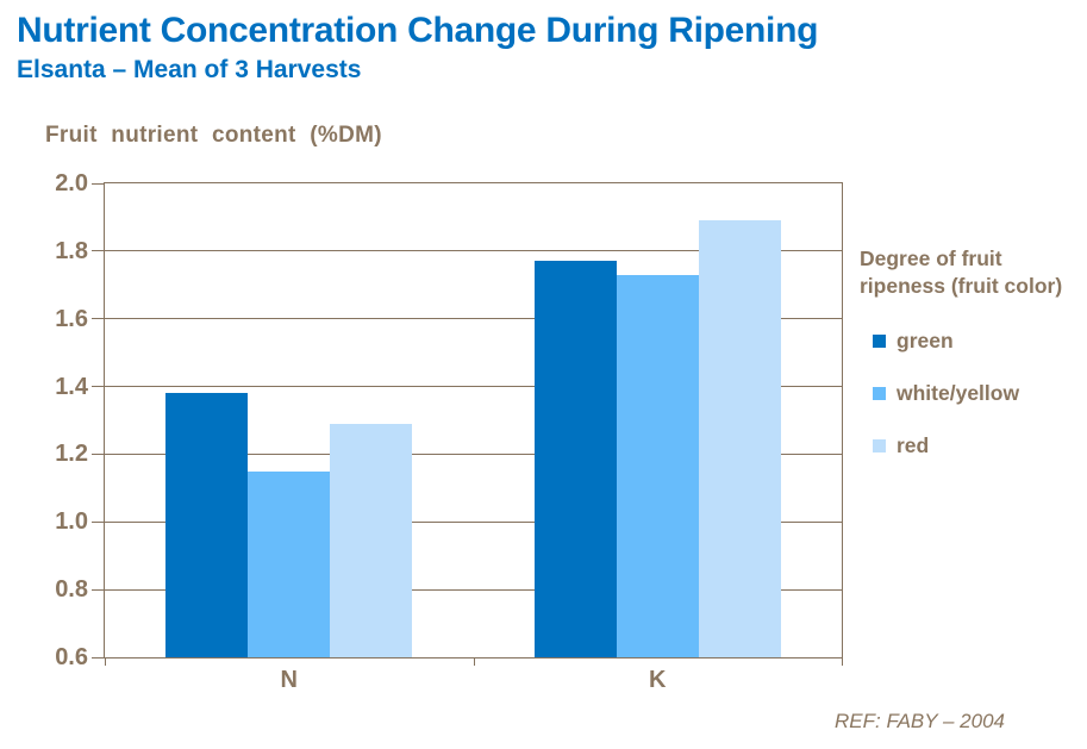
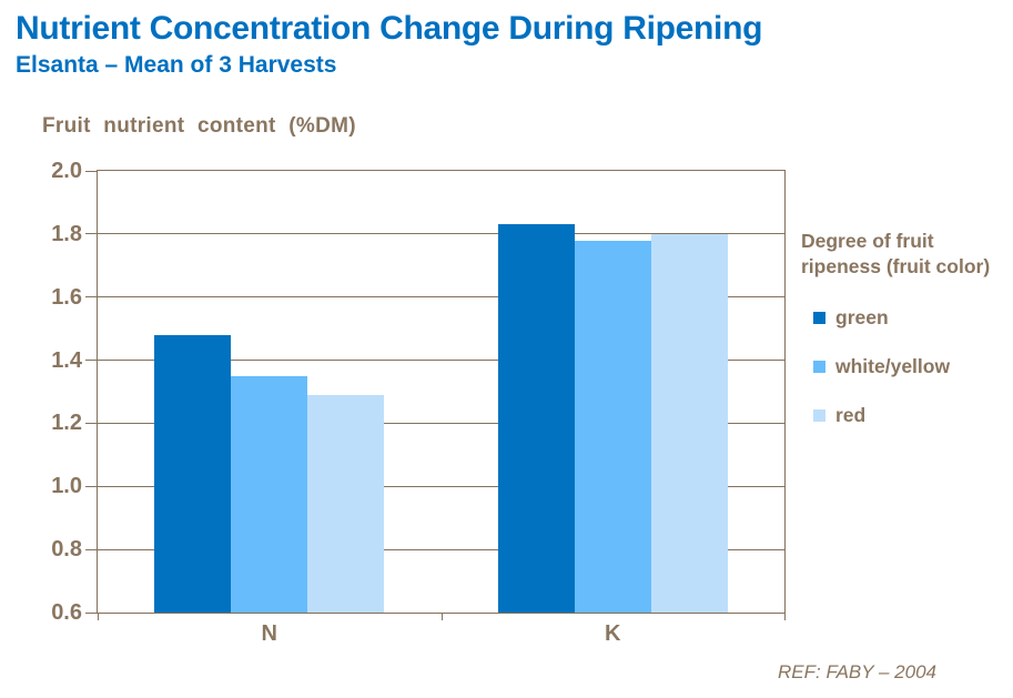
green/N: 1.38 -> 1.48
white/yellow/N: 1.15 -> 1.35
green/K: 1.77 -> 1.83
white/yellow/K: 1.73 -> 1.78
red/K: 1.89 -> 1.80
